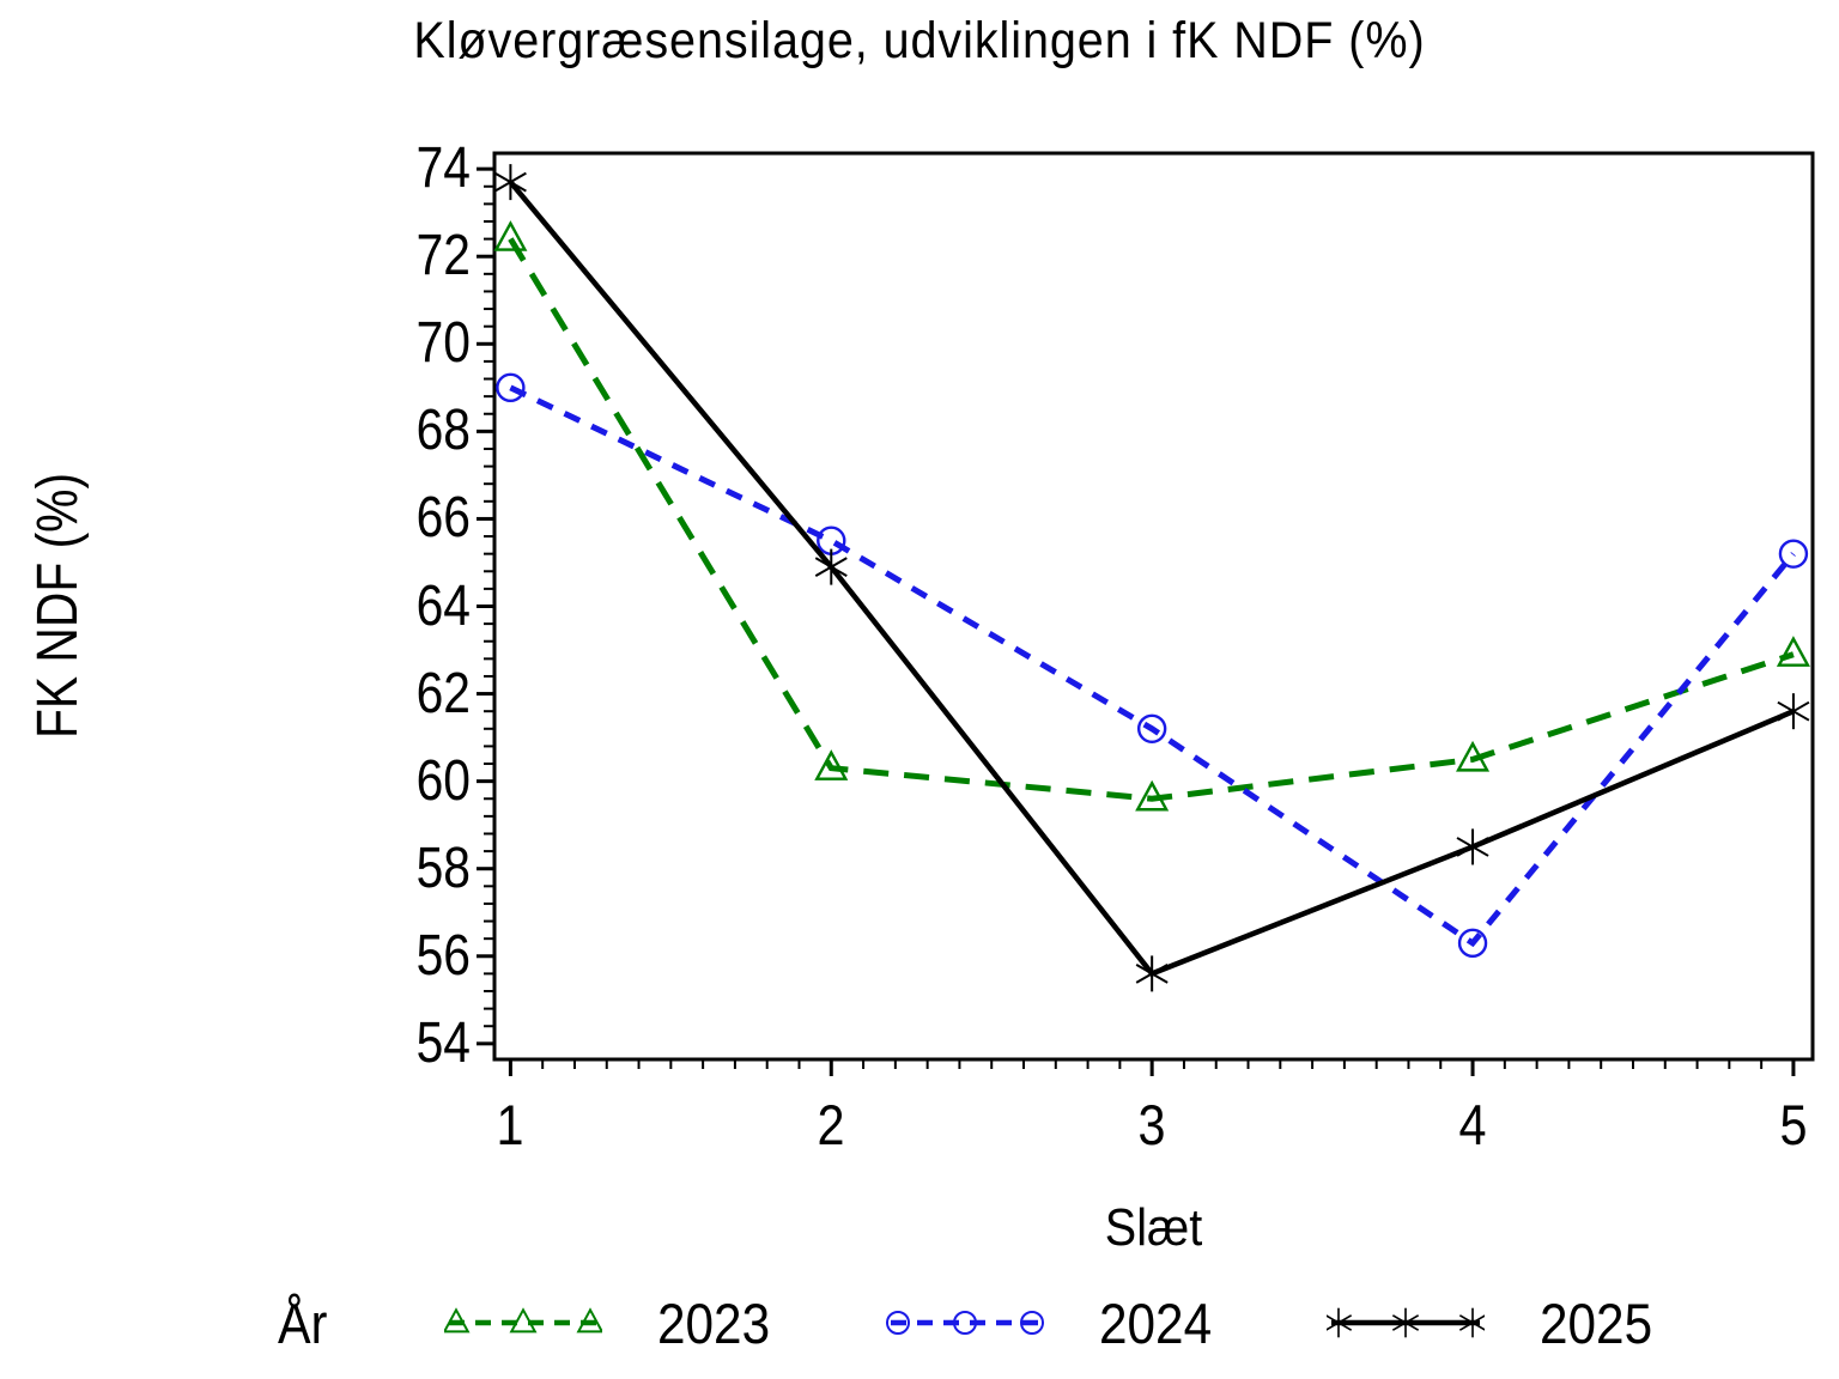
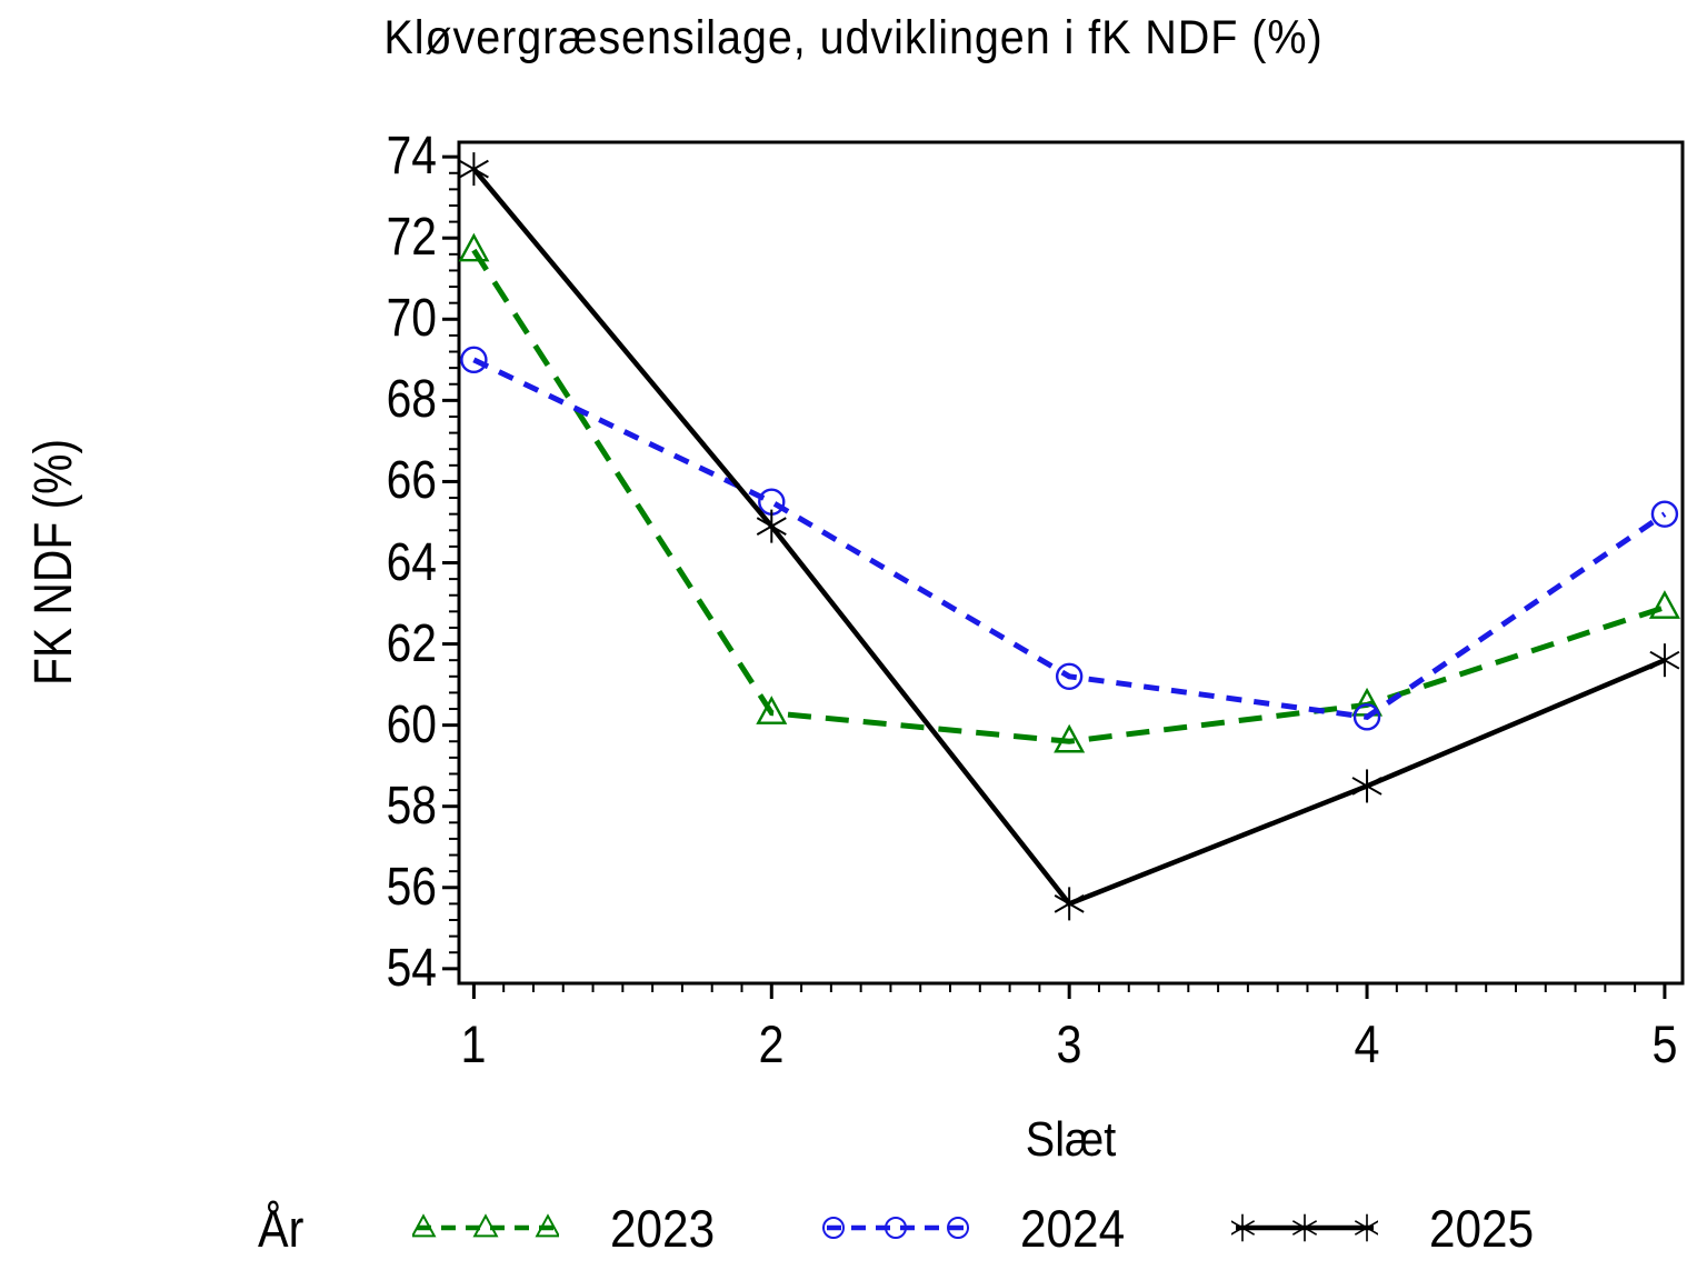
2023/1: 72.4 -> 71.7
2024/4: 56.3 -> 60.2
